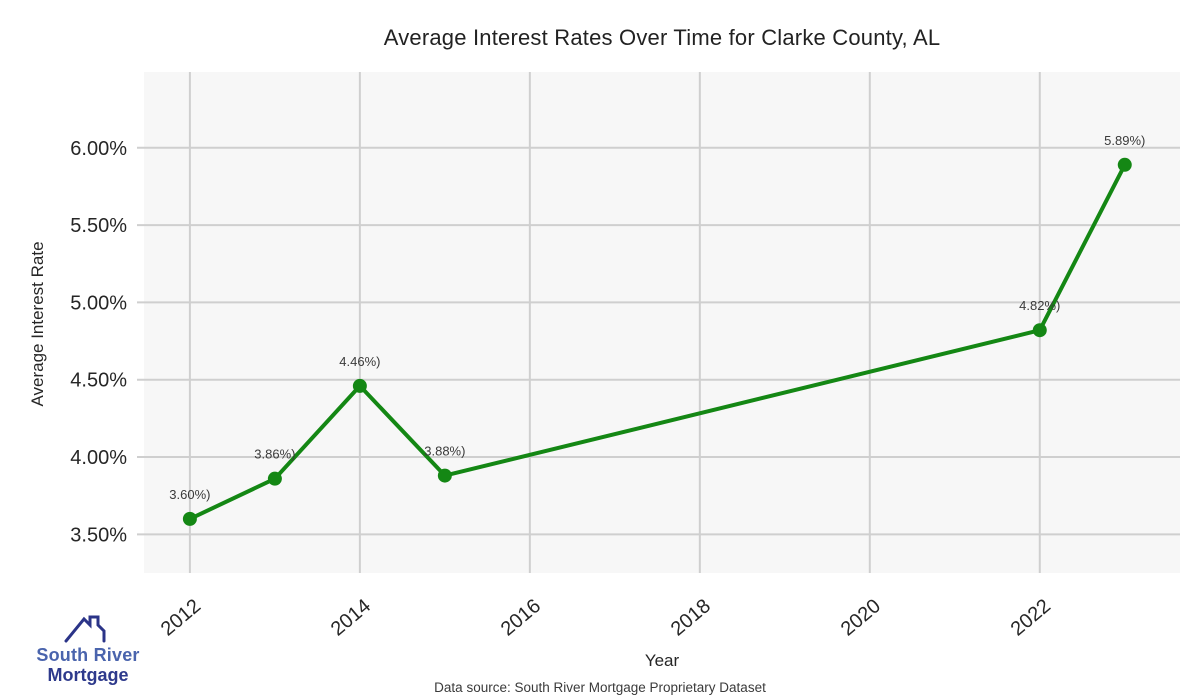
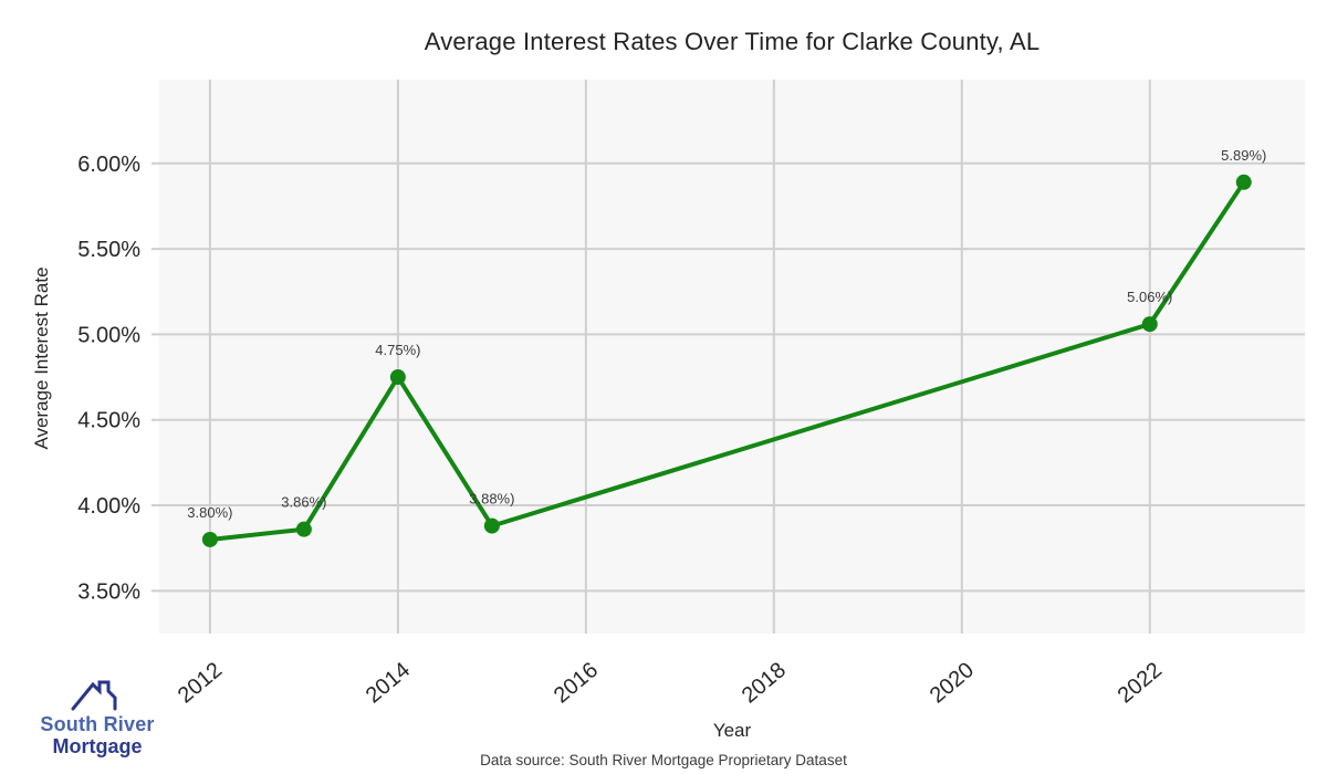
2012: 3.60% -> 3.80%
2014: 4.46% -> 4.75%
2022: 4.82% -> 5.06%
